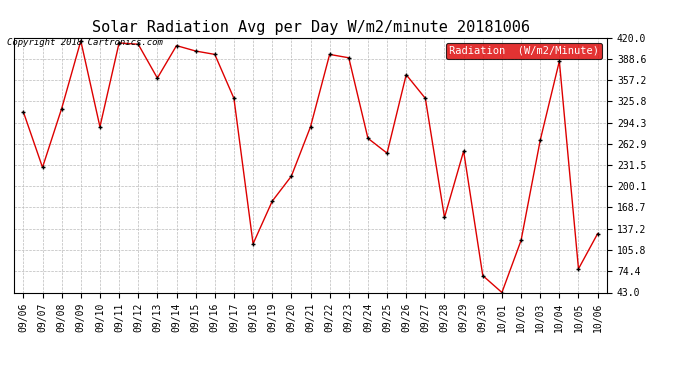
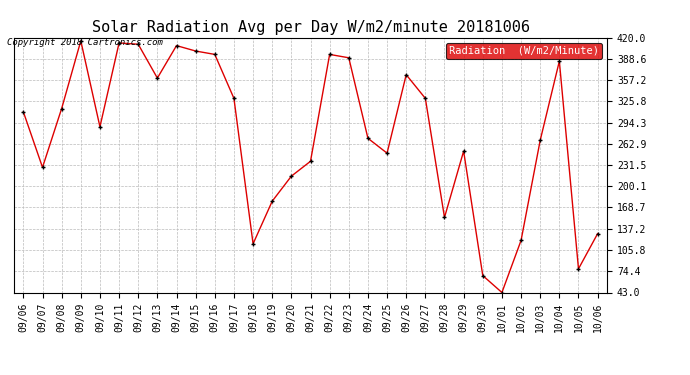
09/21: 288 -> 237
